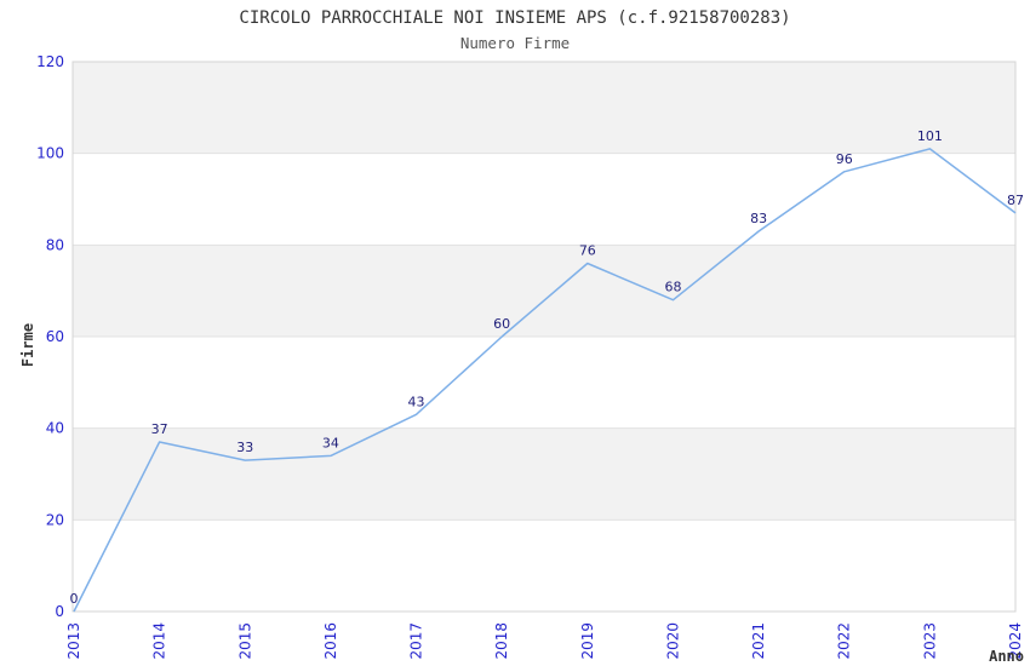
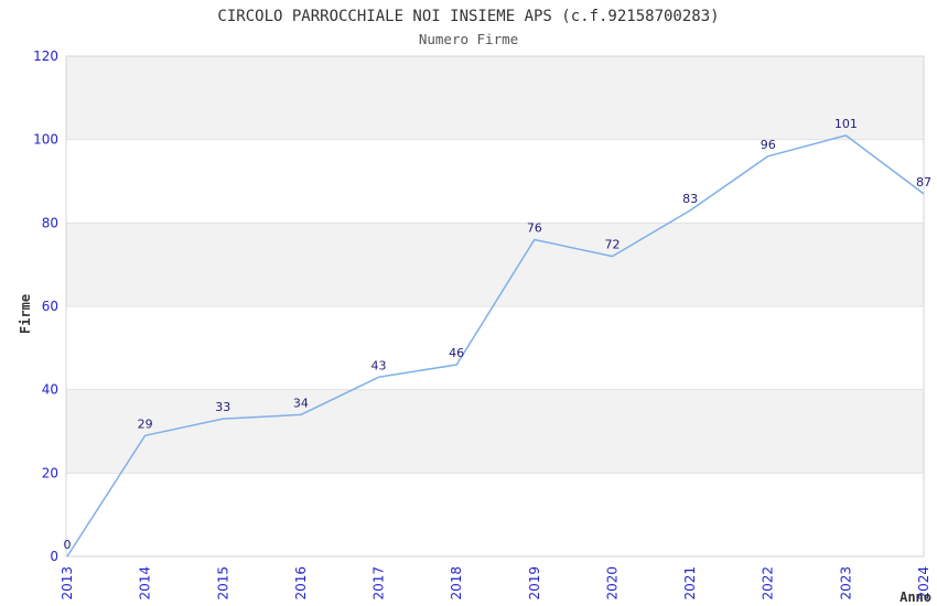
2014: 37 -> 29
2018: 60 -> 46
2020: 68 -> 72
